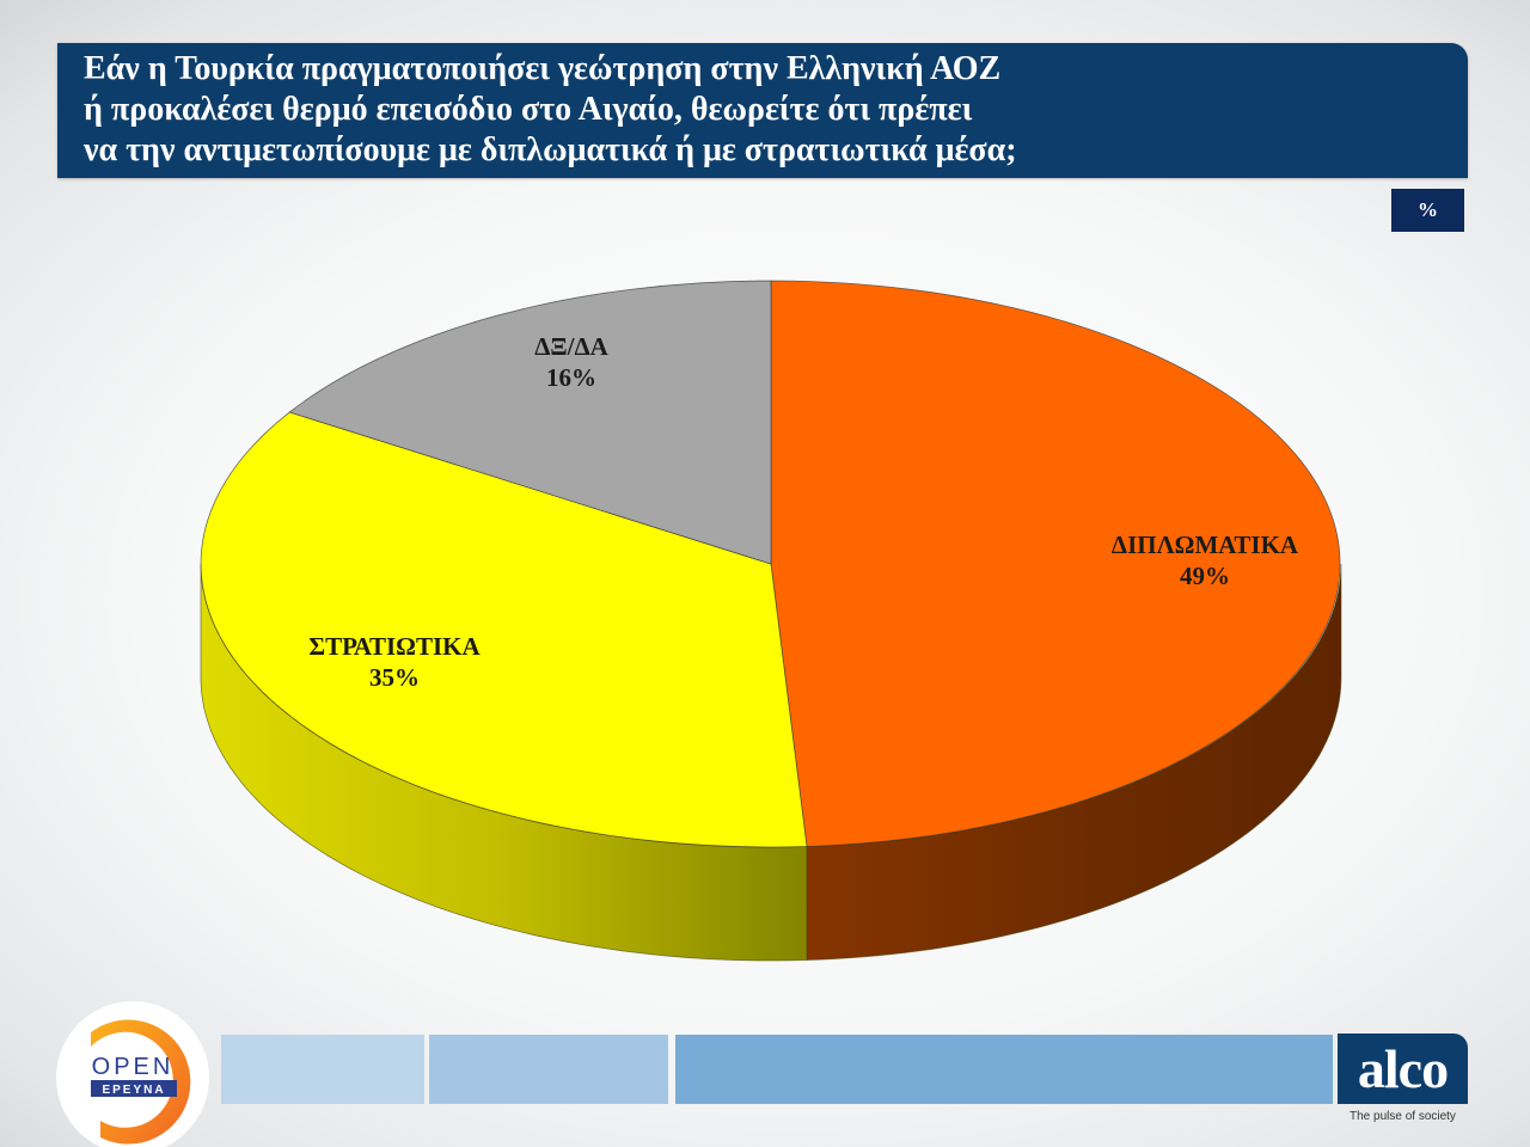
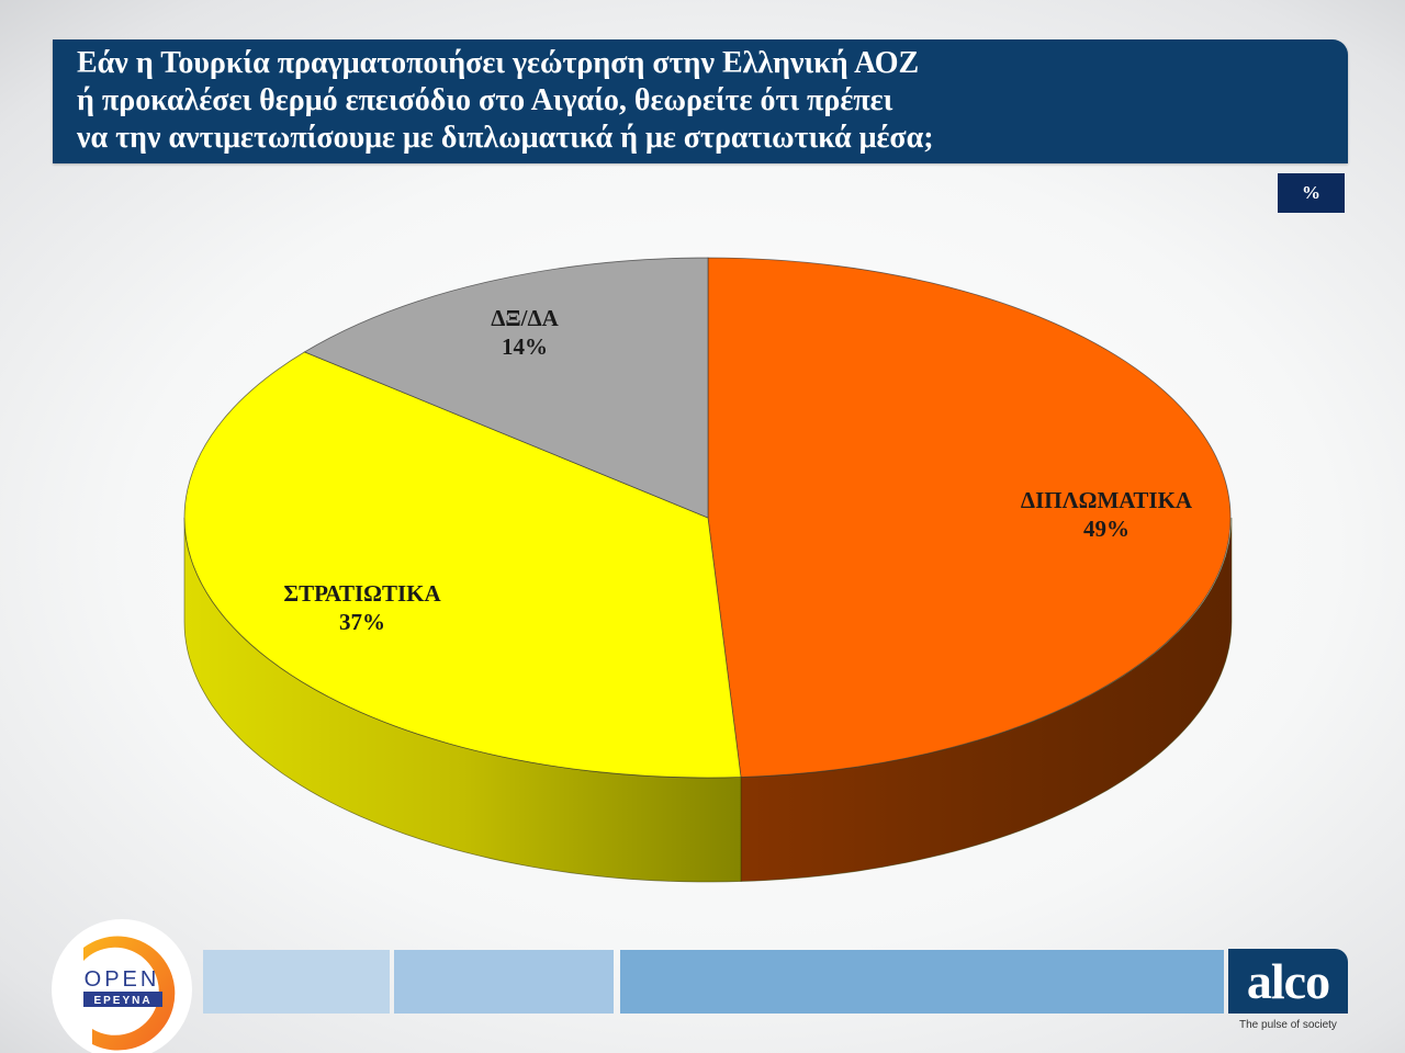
ΣΤΡΑΤΙΩΤΙΚΑ: 35% -> 37%
ΔΞ/ΔΑ: 16% -> 14%
